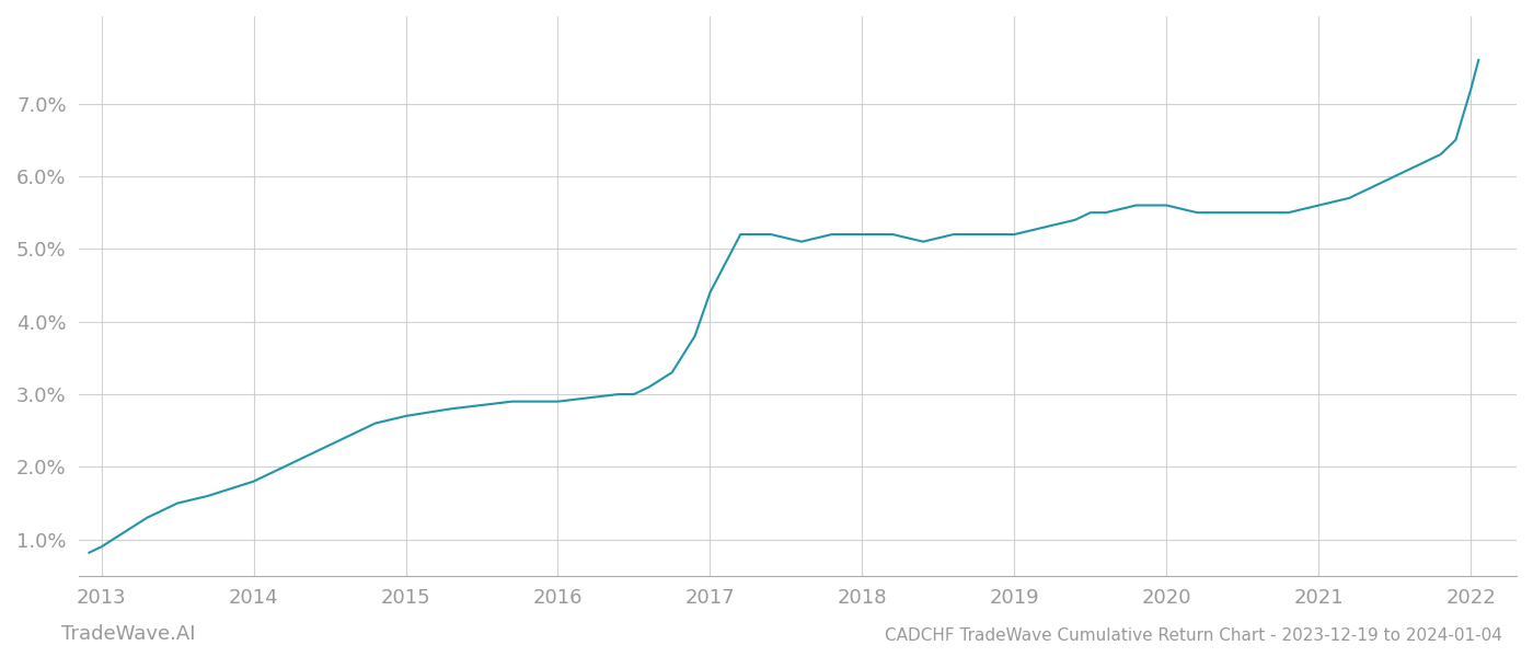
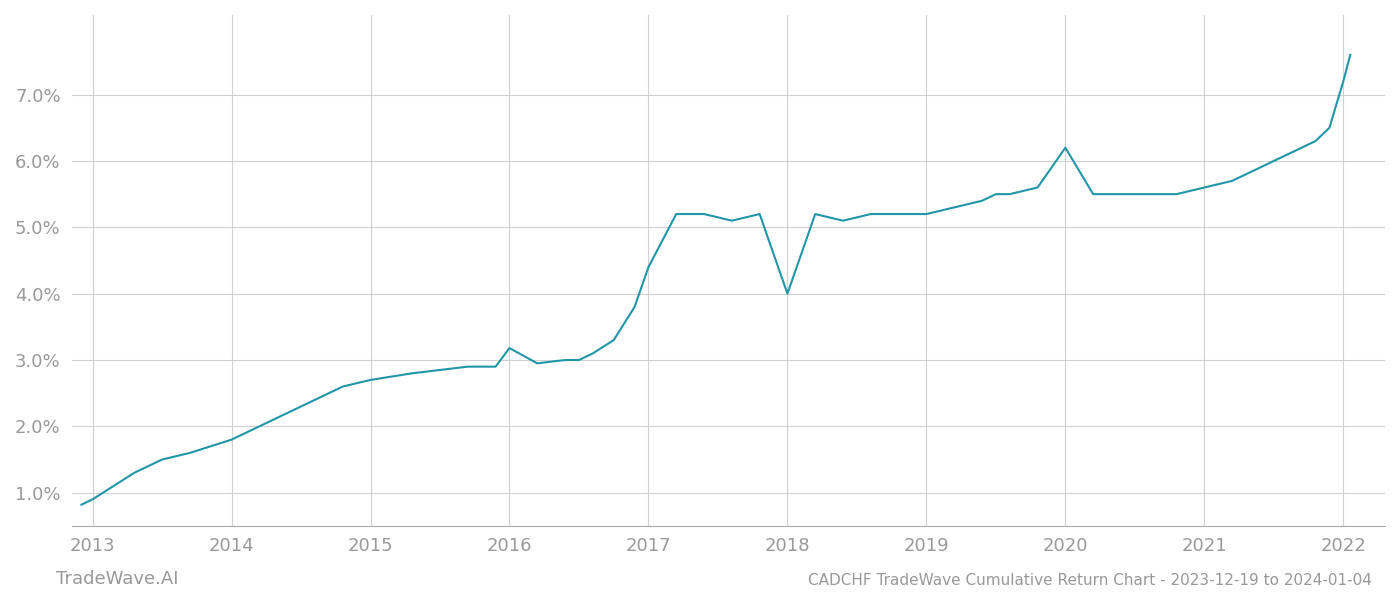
2016: 2.90% -> 3.18%
2018: 5.20% -> 4.00%
2020: 5.60% -> 6.20%
